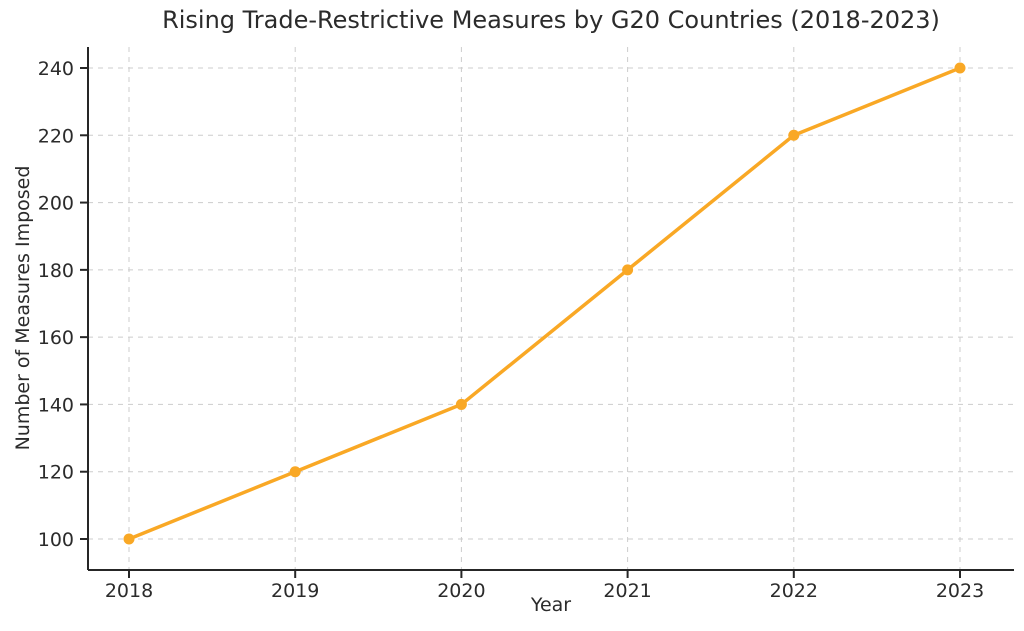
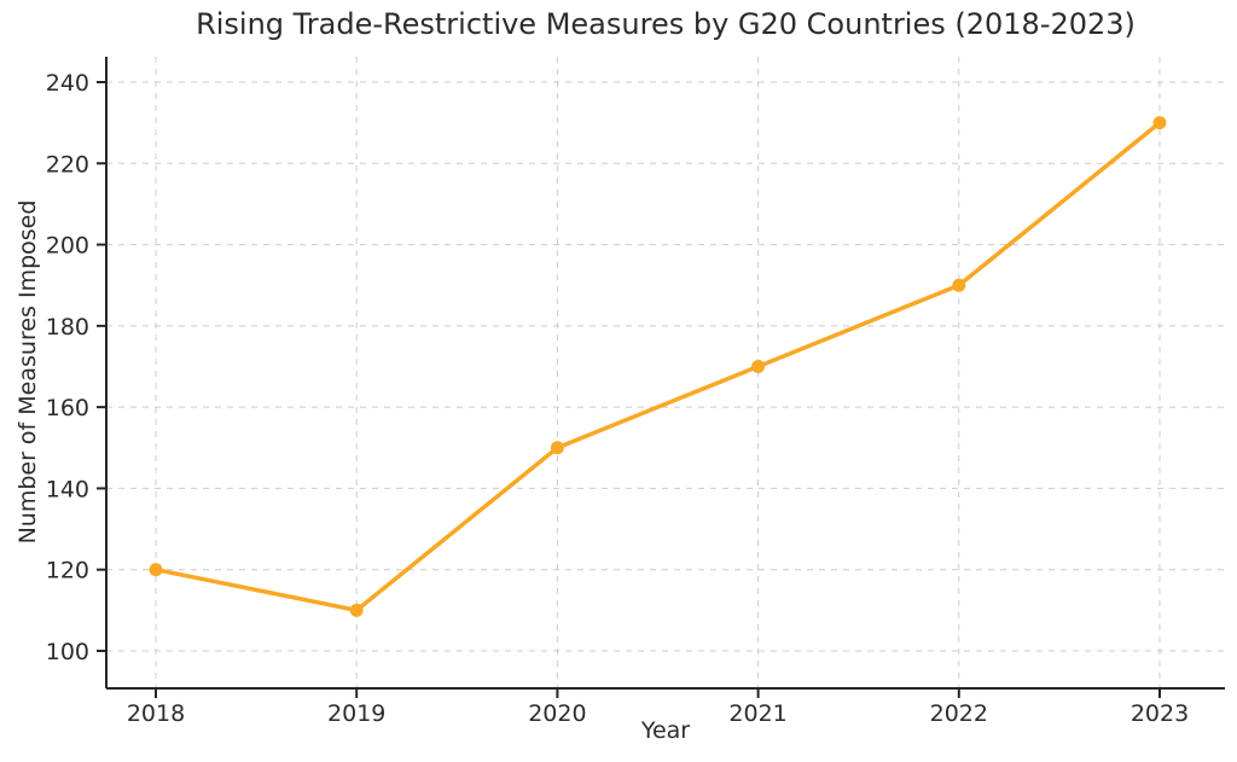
2018: 100 -> 120
2019: 120 -> 110
2020: 140 -> 150
2021: 180 -> 170
2022: 220 -> 190
2023: 240 -> 230
